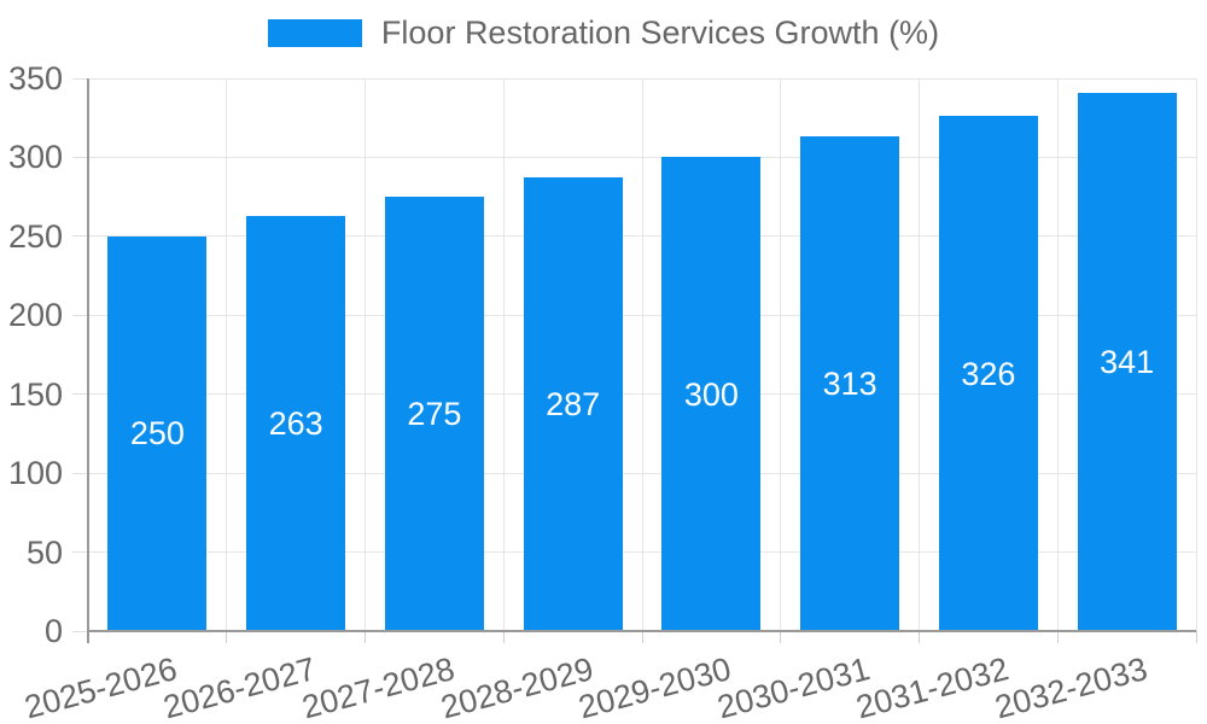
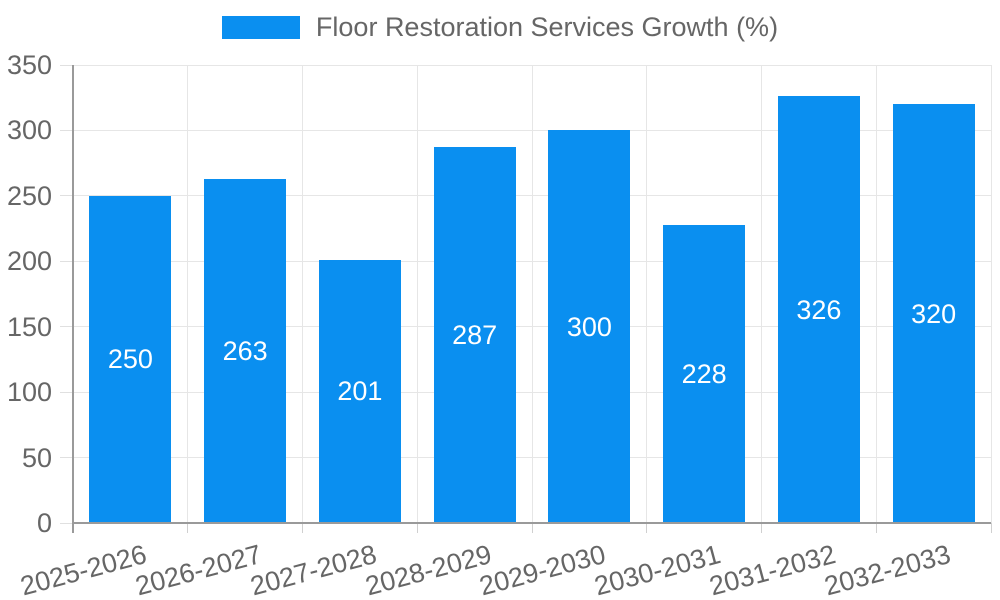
2027-2028: 275 -> 201
2030-2031: 313 -> 228
2032-2033: 341 -> 320
